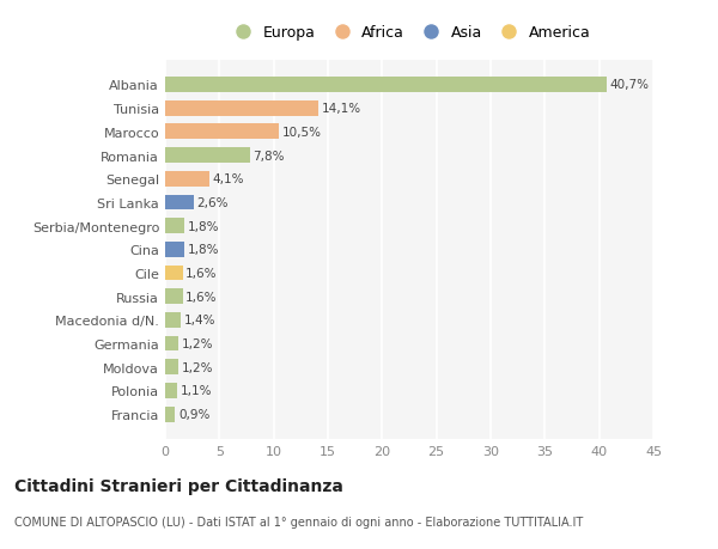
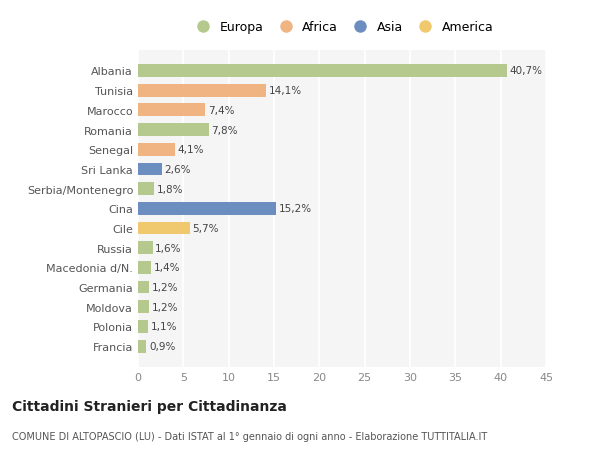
Marocco: 10,5% -> 7,4%
Cina: 1,8% -> 15,2%
Cile: 1,6% -> 5,7%
